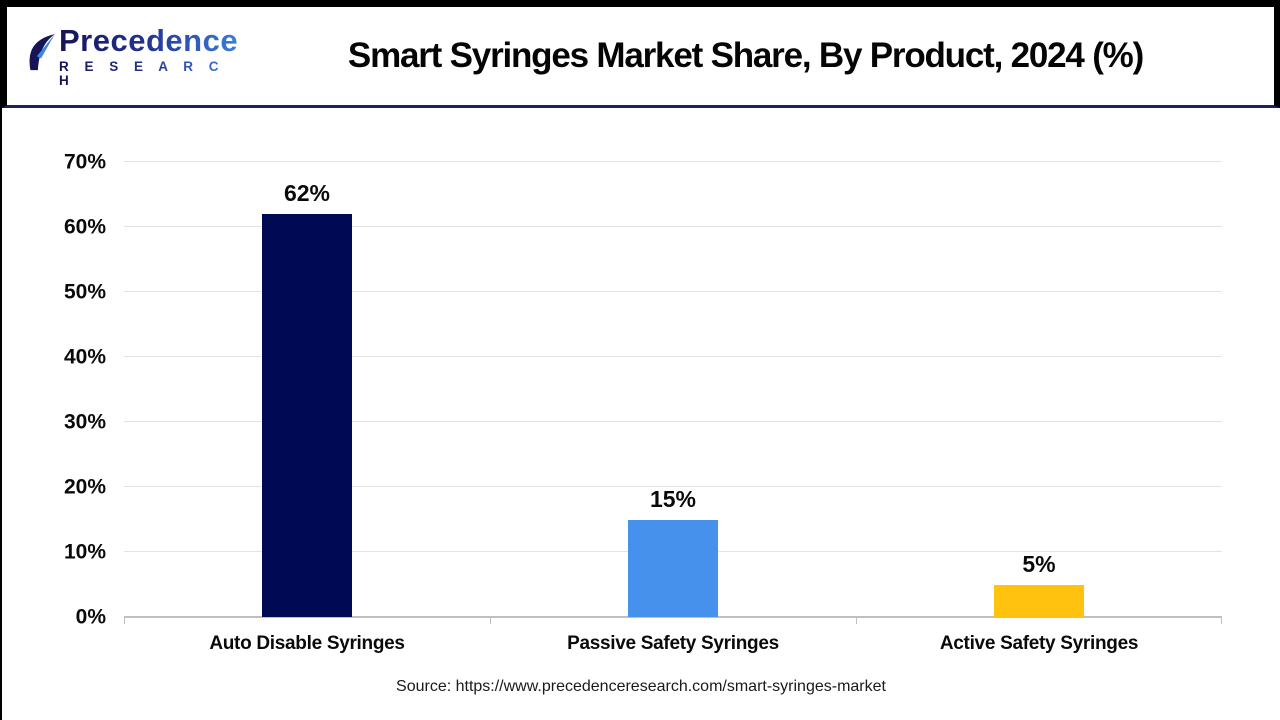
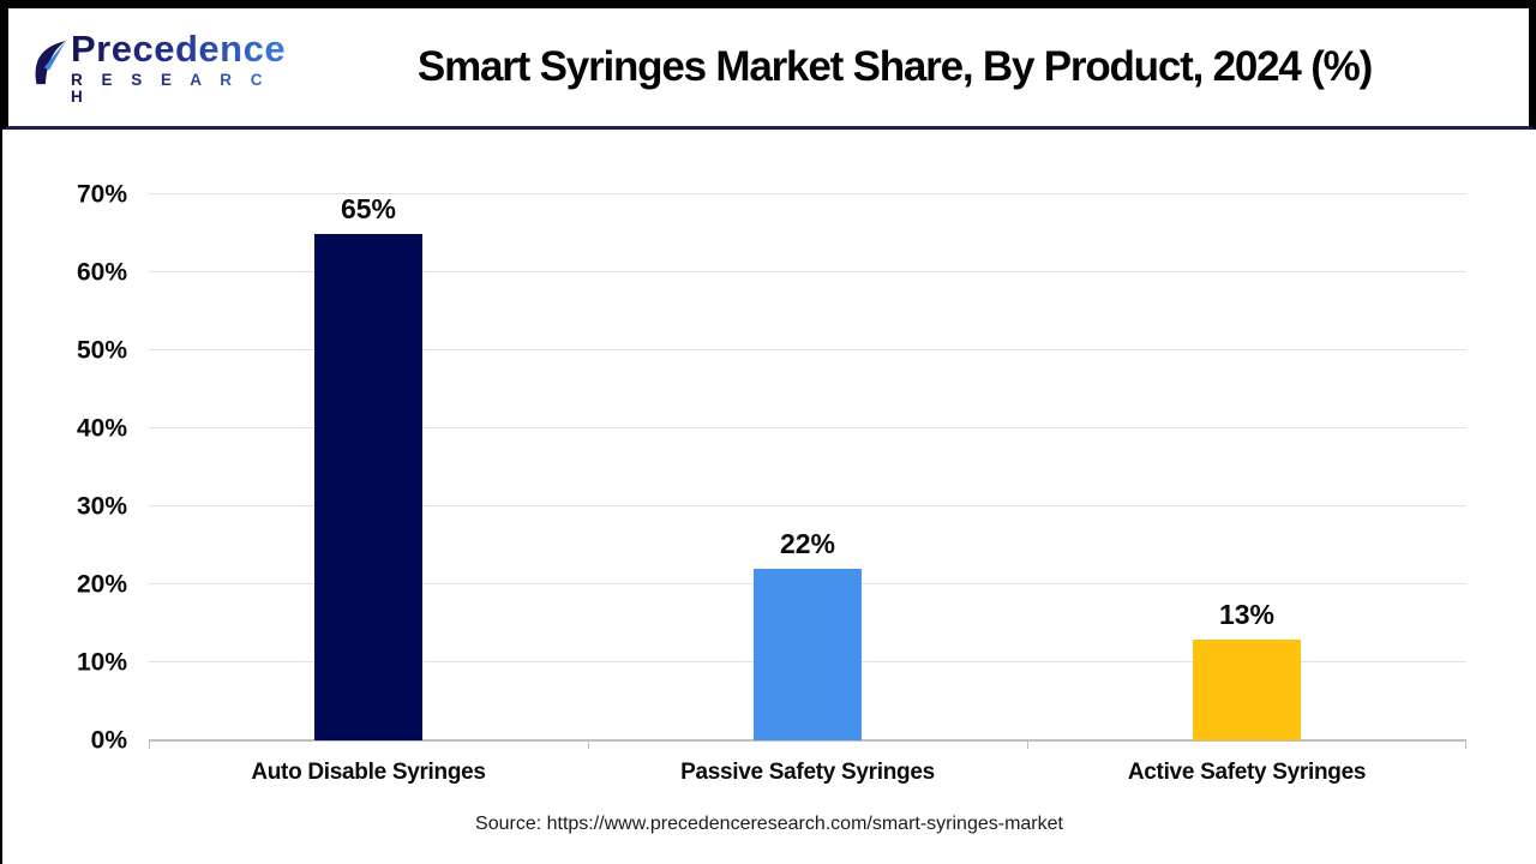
Auto Disable Syringes: 62% -> 65%
Passive Safety Syringes: 15% -> 22%
Active Safety Syringes: 5% -> 13%
